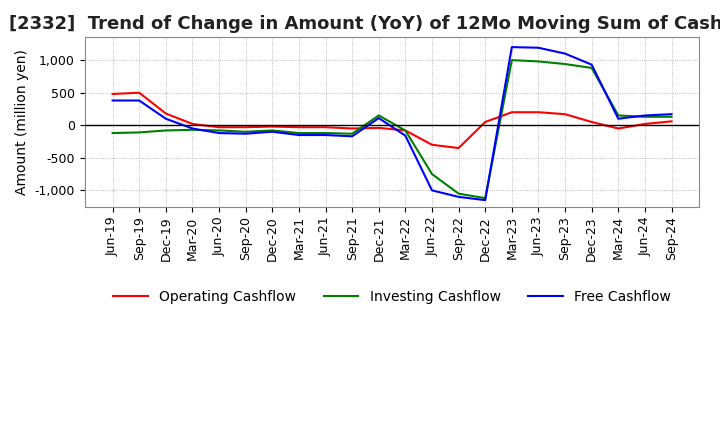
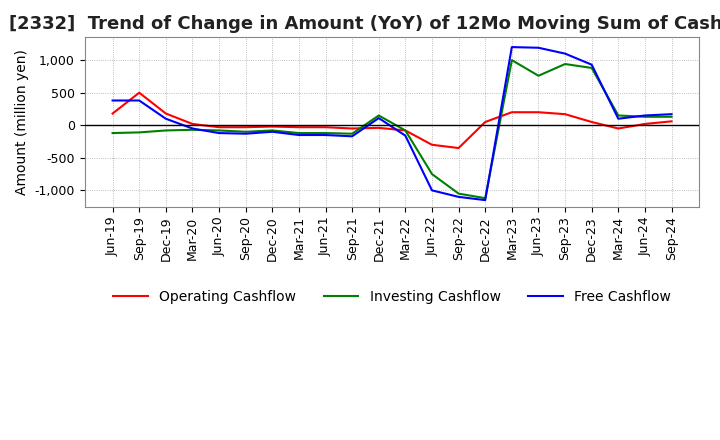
Operating Cashflow/Jun-19: 480 -> 180
Investing Cashflow/Jun-23: 980 -> 760
